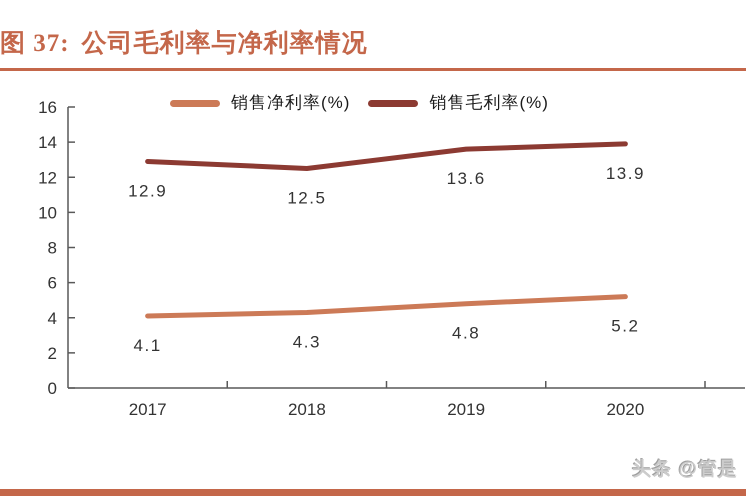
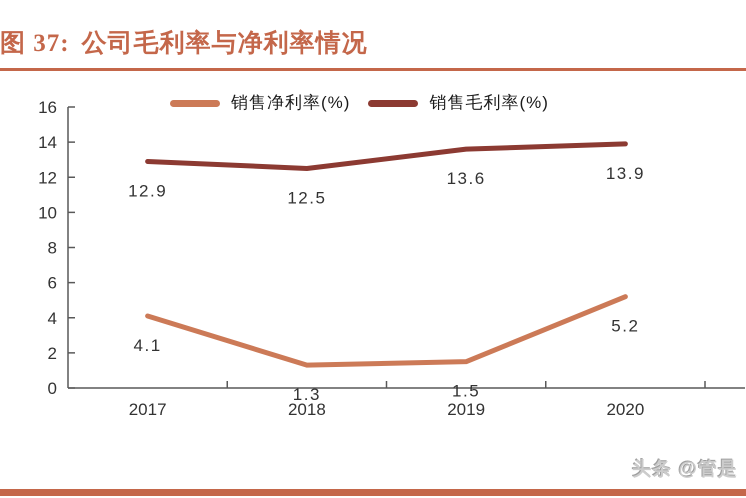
销售净利率(%)/2018: 4.3 -> 1.3
销售净利率(%)/2019: 4.8 -> 1.5
